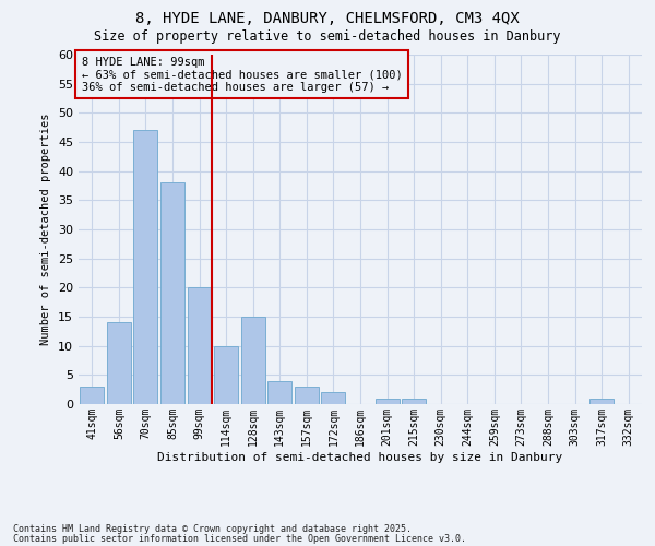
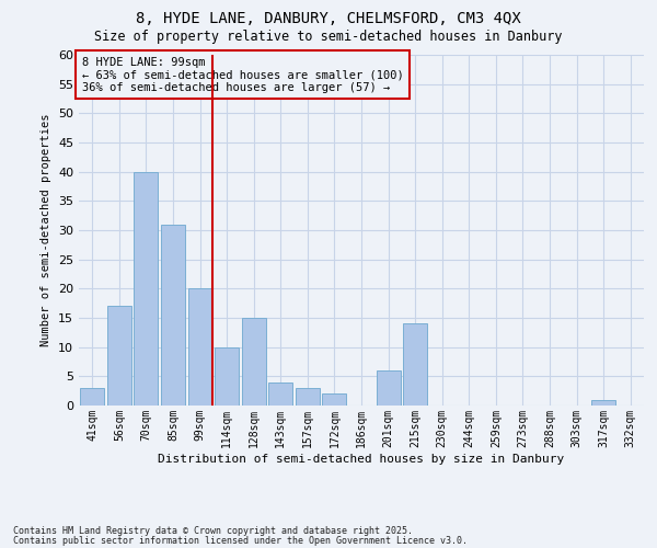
56sqm: 14 -> 17
70sqm: 47 -> 40
85sqm: 38 -> 31
201sqm: 1 -> 6
215sqm: 1 -> 14
